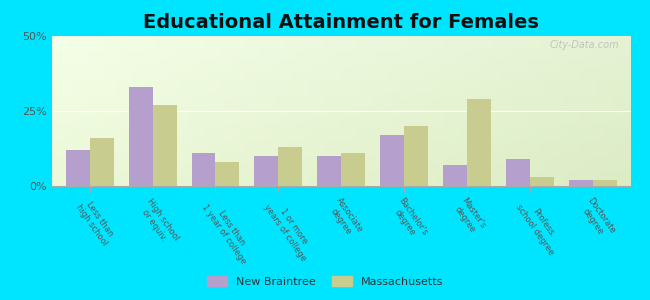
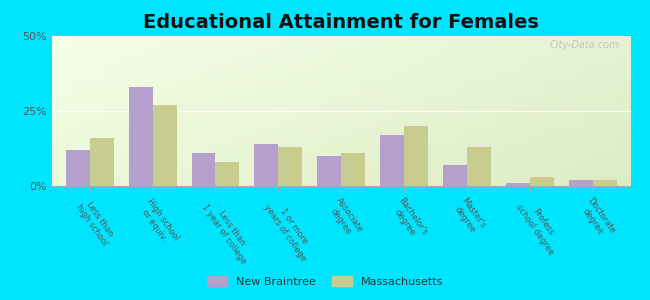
New Braintree/1 or more years of college: 10% -> 14%
Massachusetts/Master's degree: 29% -> 13%
New Braintree/Profess. school degree: 9% -> 1%
